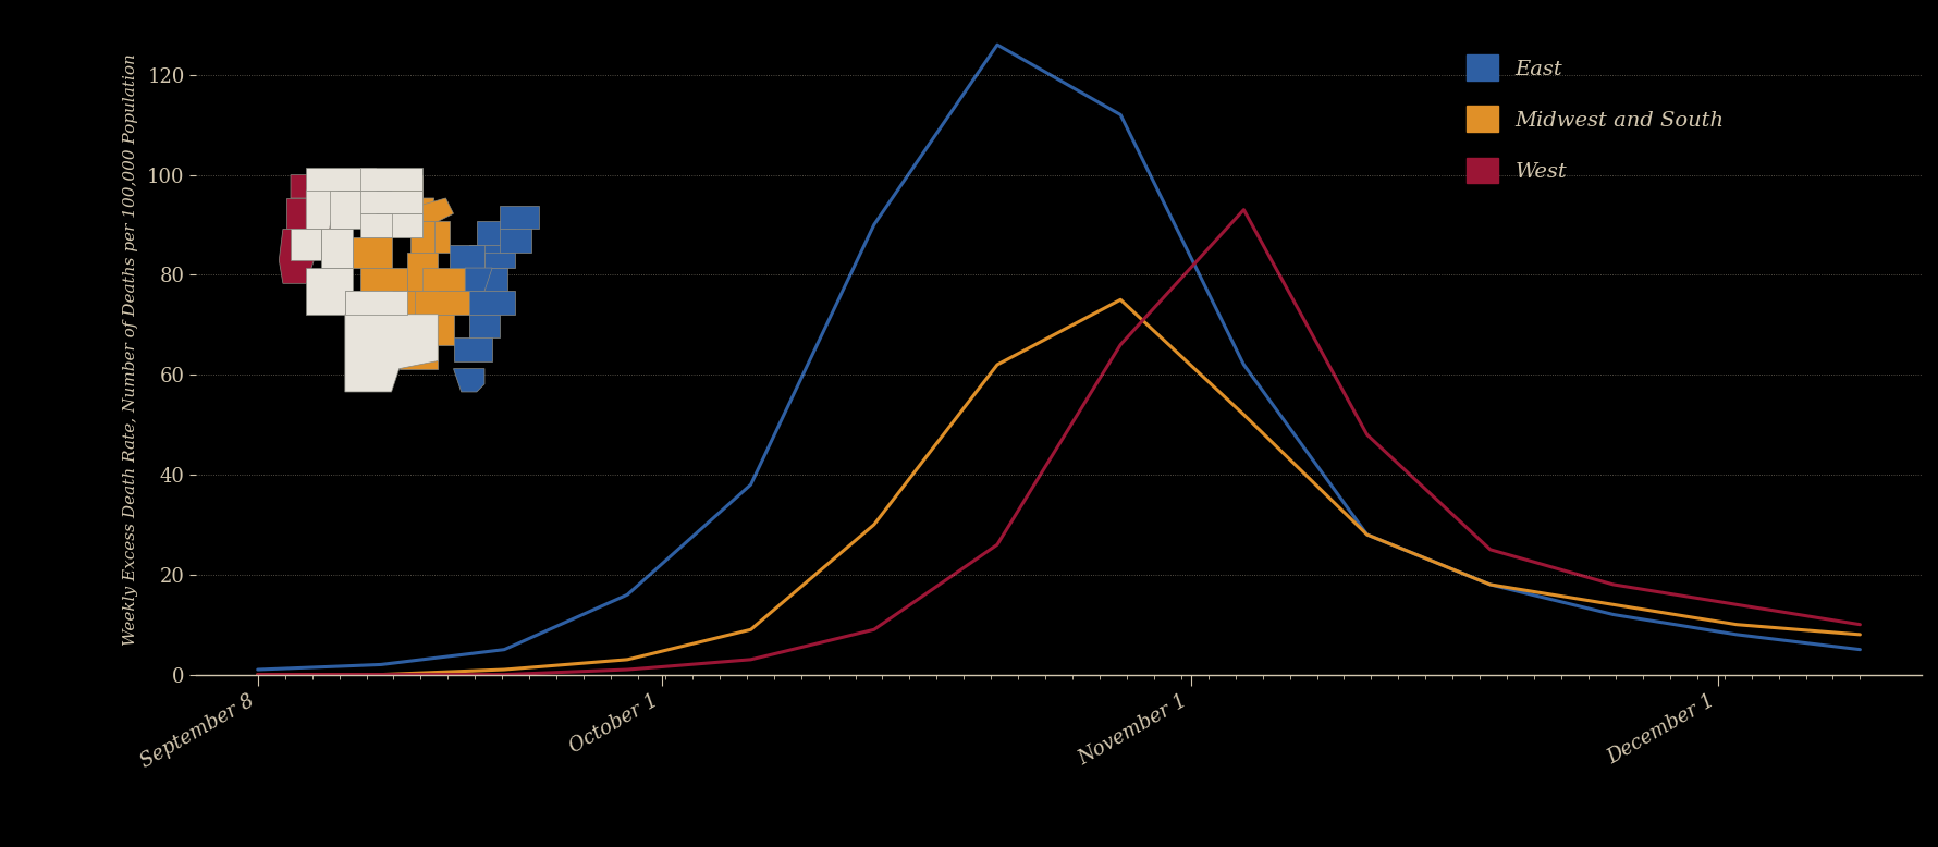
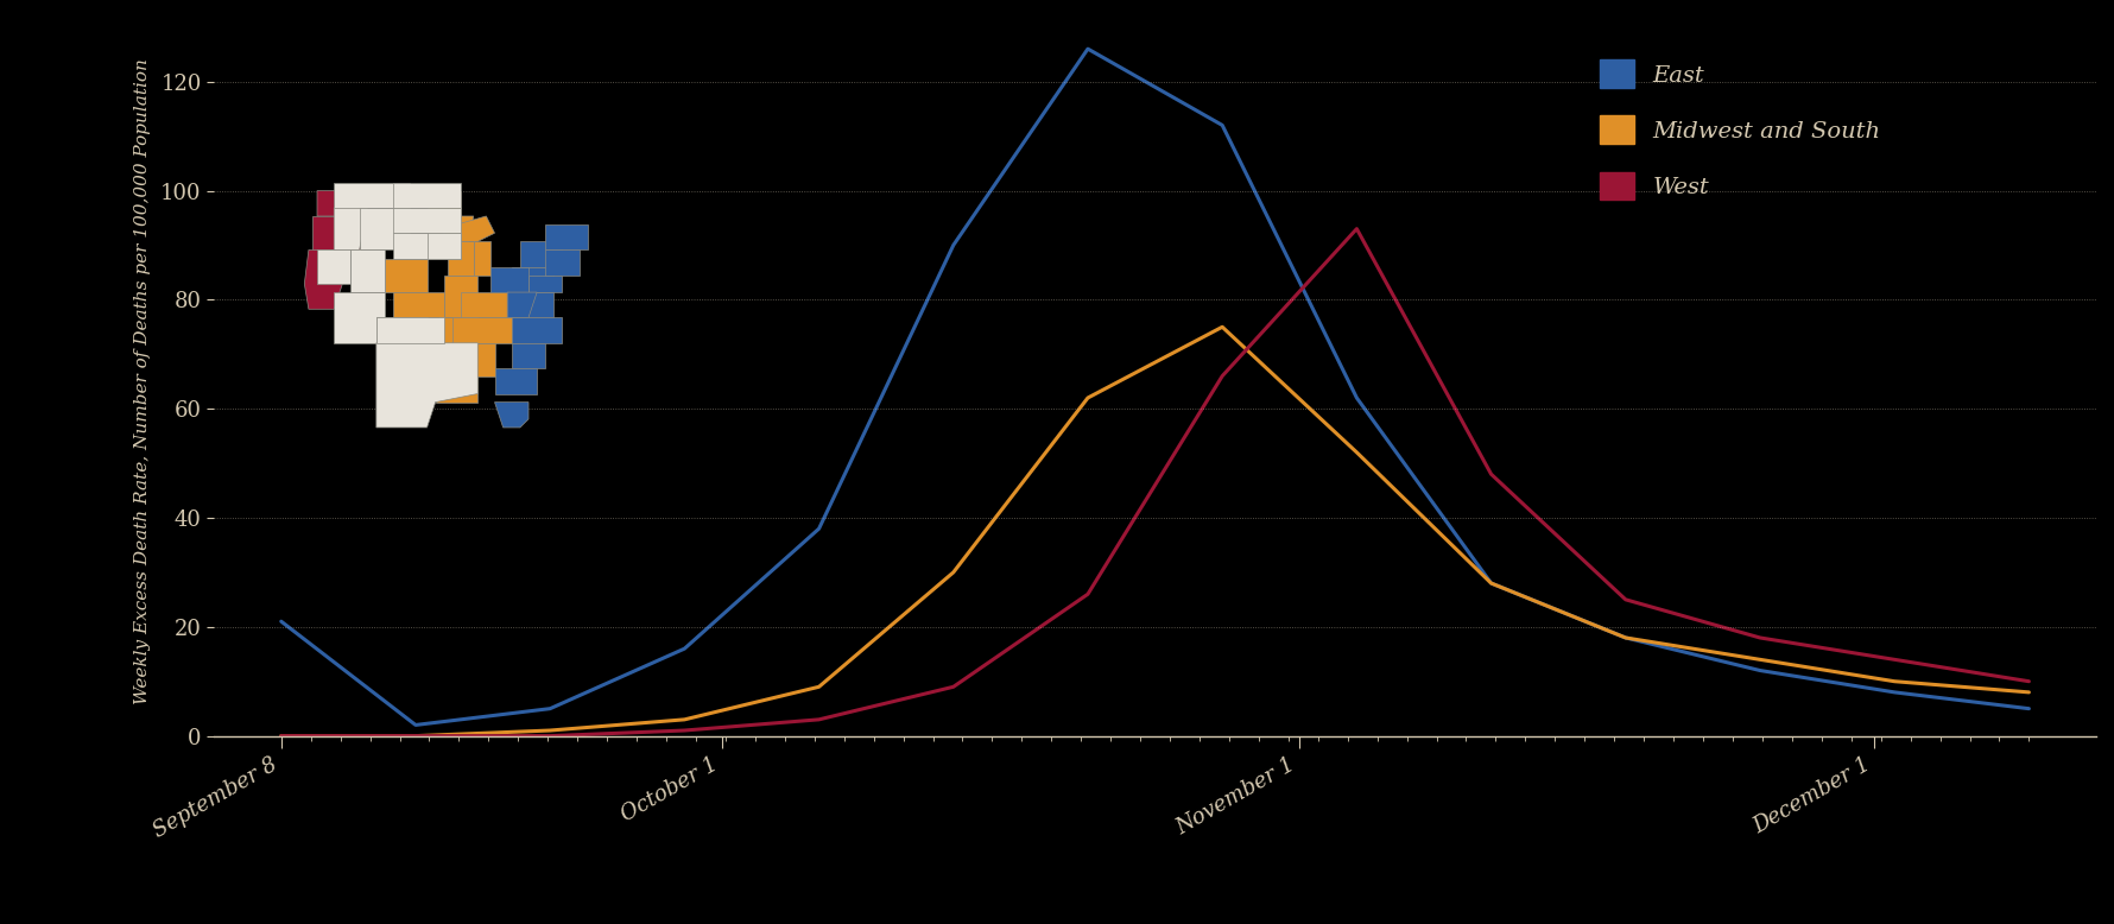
East/September 8: 1 -> 21
